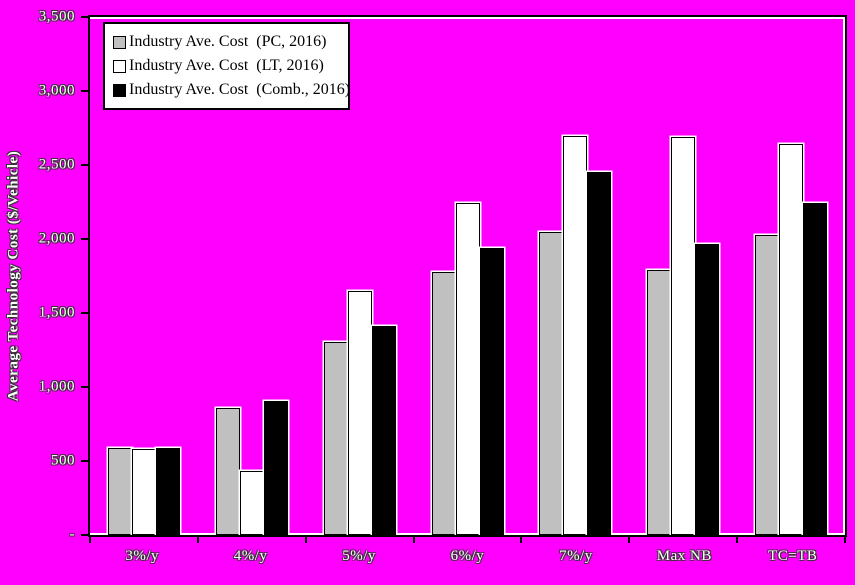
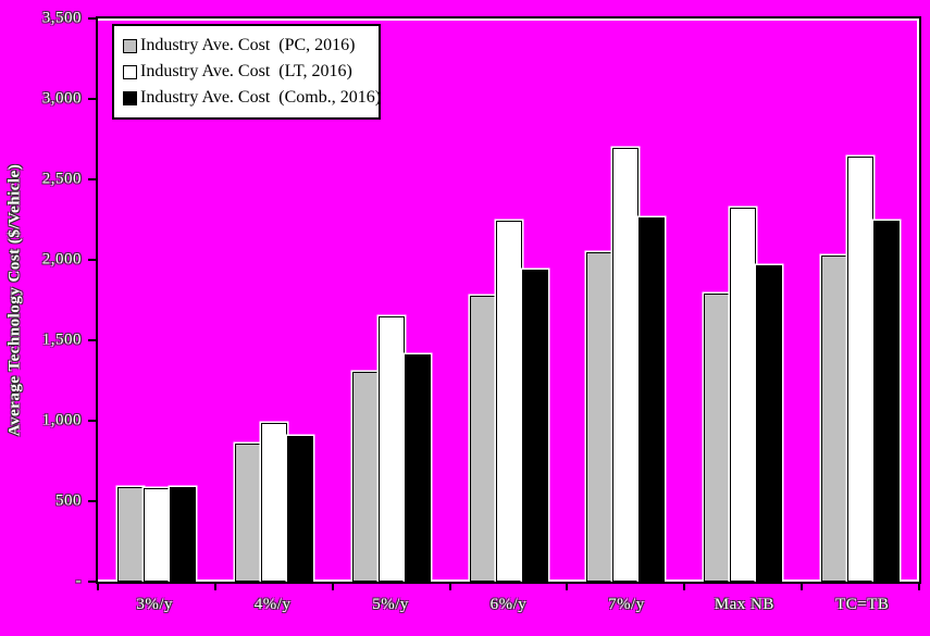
Industry Ave. Cost (LT, 2016)/4%/y: 430 -> 980
Industry Ave. Cost (Comb., 2016)/7%/y: 2450 -> 2260
Industry Ave. Cost (LT, 2016)/Max NB: 2690 -> 2320
